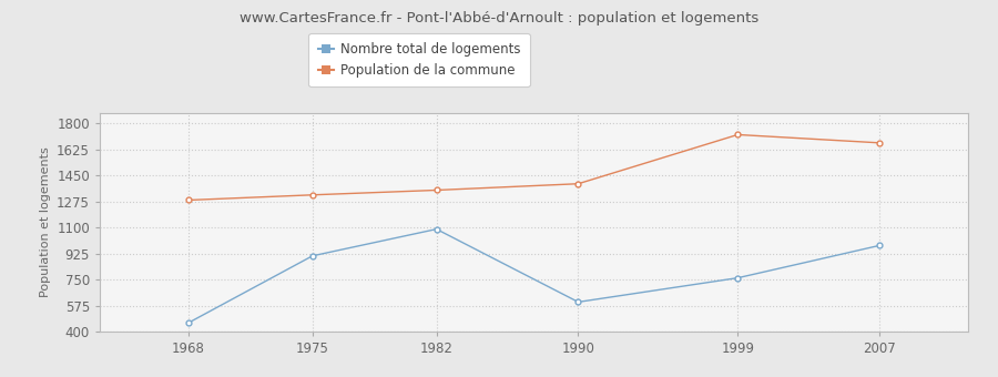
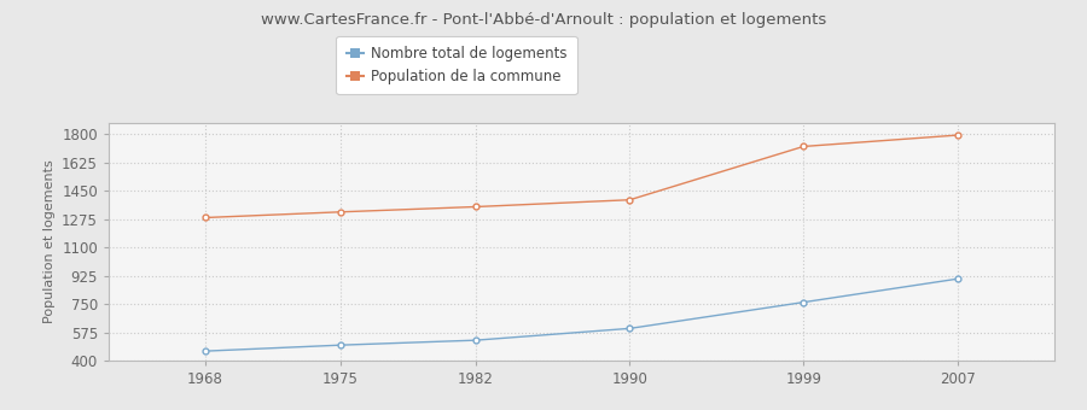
Nombre total de logements/1975: 910 -> 500
Nombre total de logements/1982: 1090 -> 530
Nombre total de logements/2007: 980 -> 910
Population de la commune/2007: 1670 -> 1800
